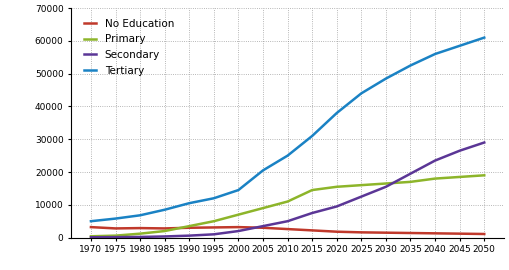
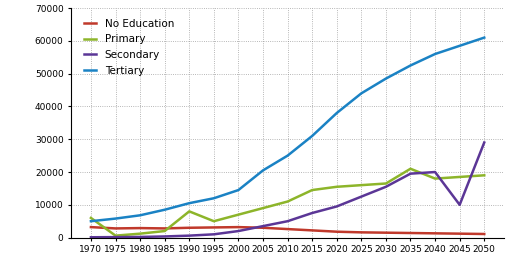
Primary/1970: 400 -> 6000
Primary/1990: 3500 -> 8000
Primary/2035: 17000 -> 21000
Secondary/2040: 23500 -> 20000
Secondary/2045: 26500 -> 10000
